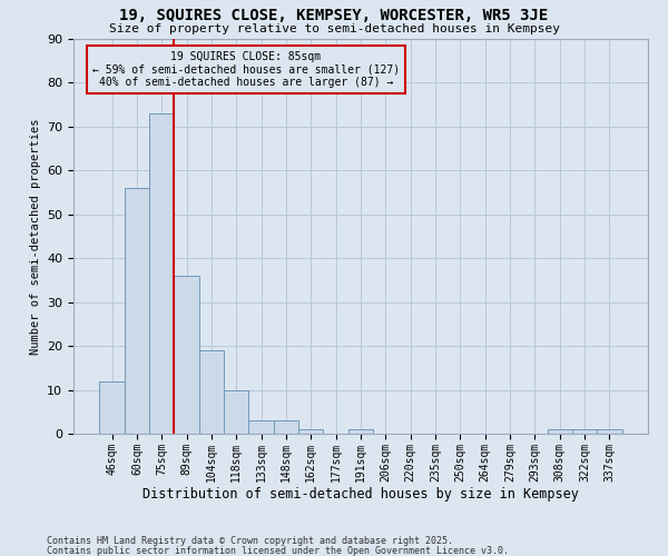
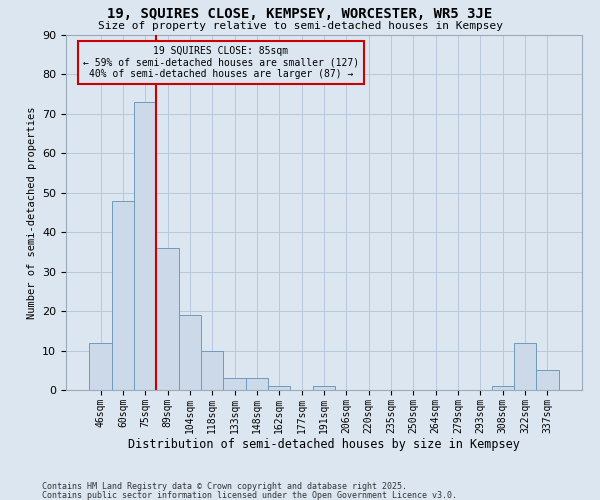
60sqm: 56 -> 48
322sqm: 1 -> 12
337sqm: 1 -> 5
